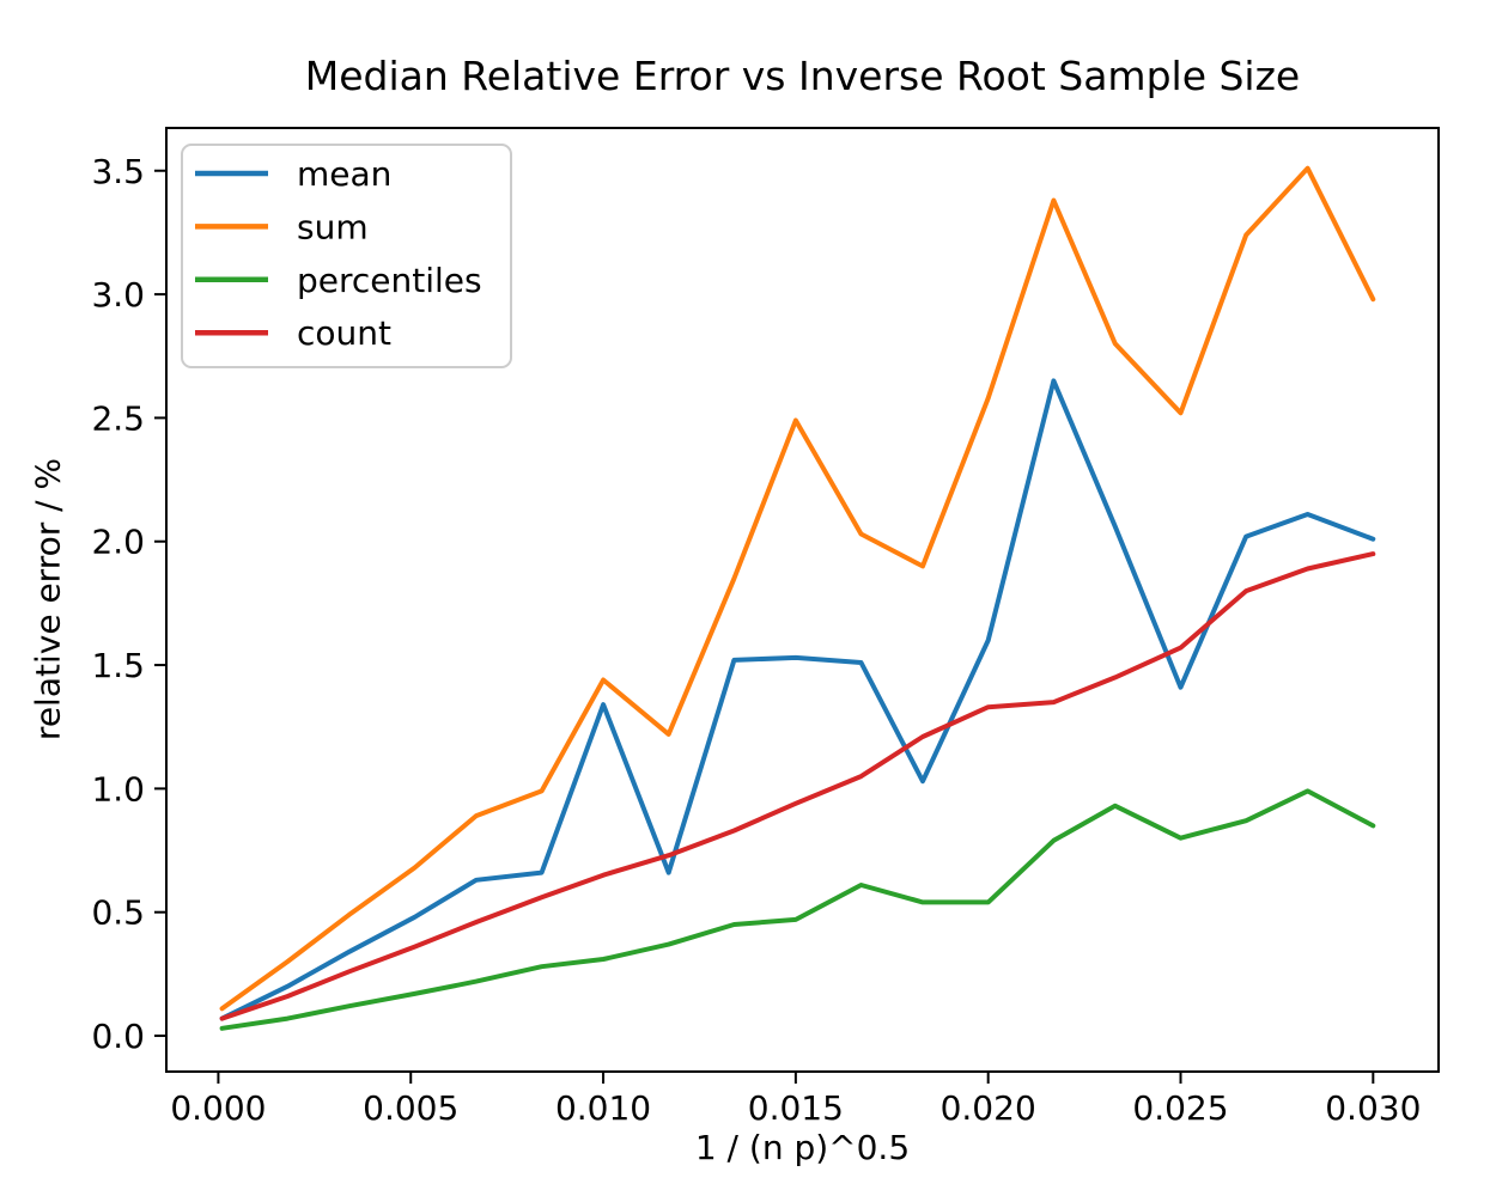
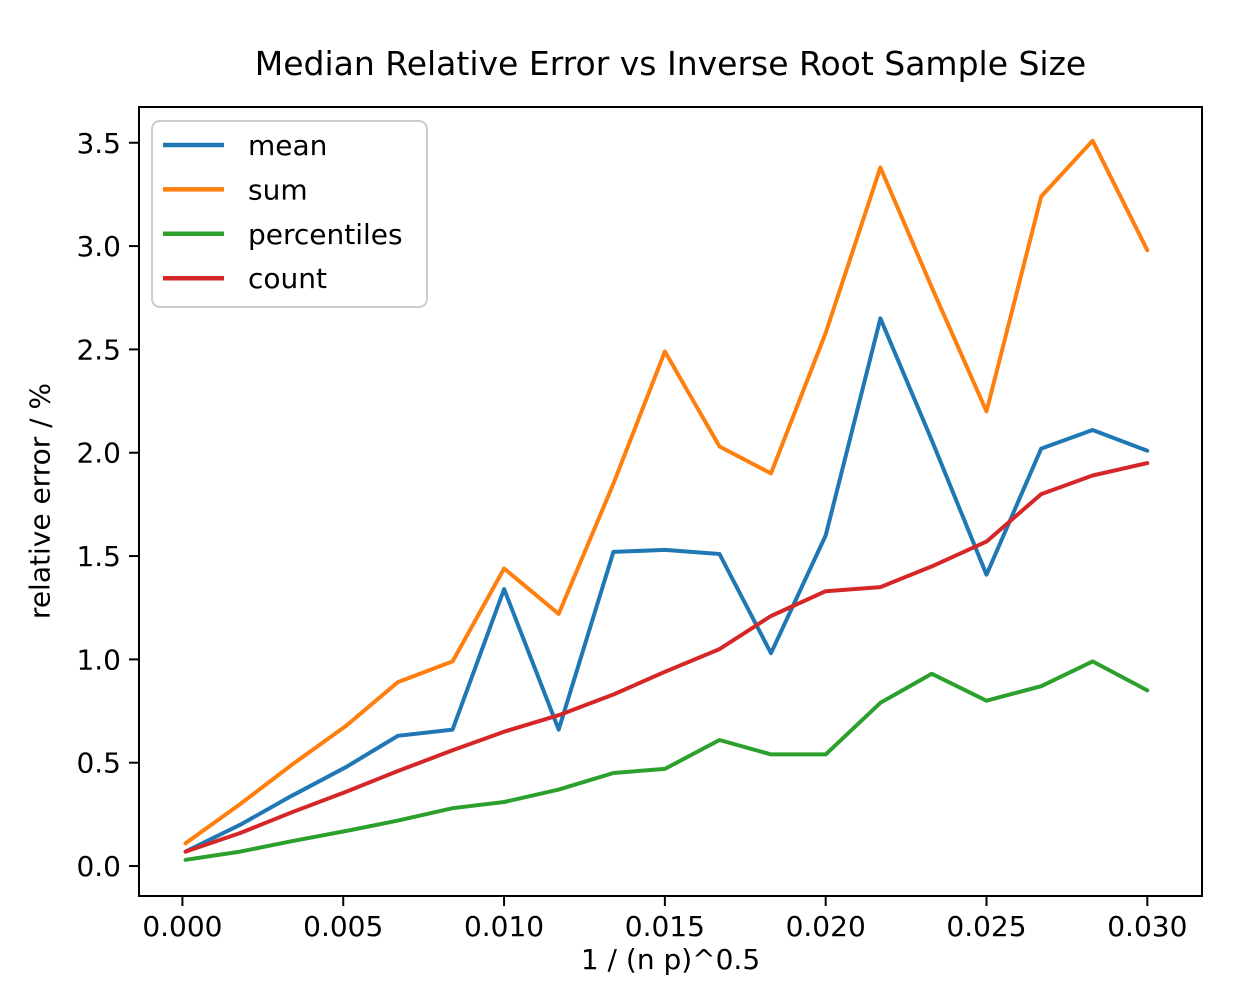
sum/0.025: 2.52 -> 2.20
